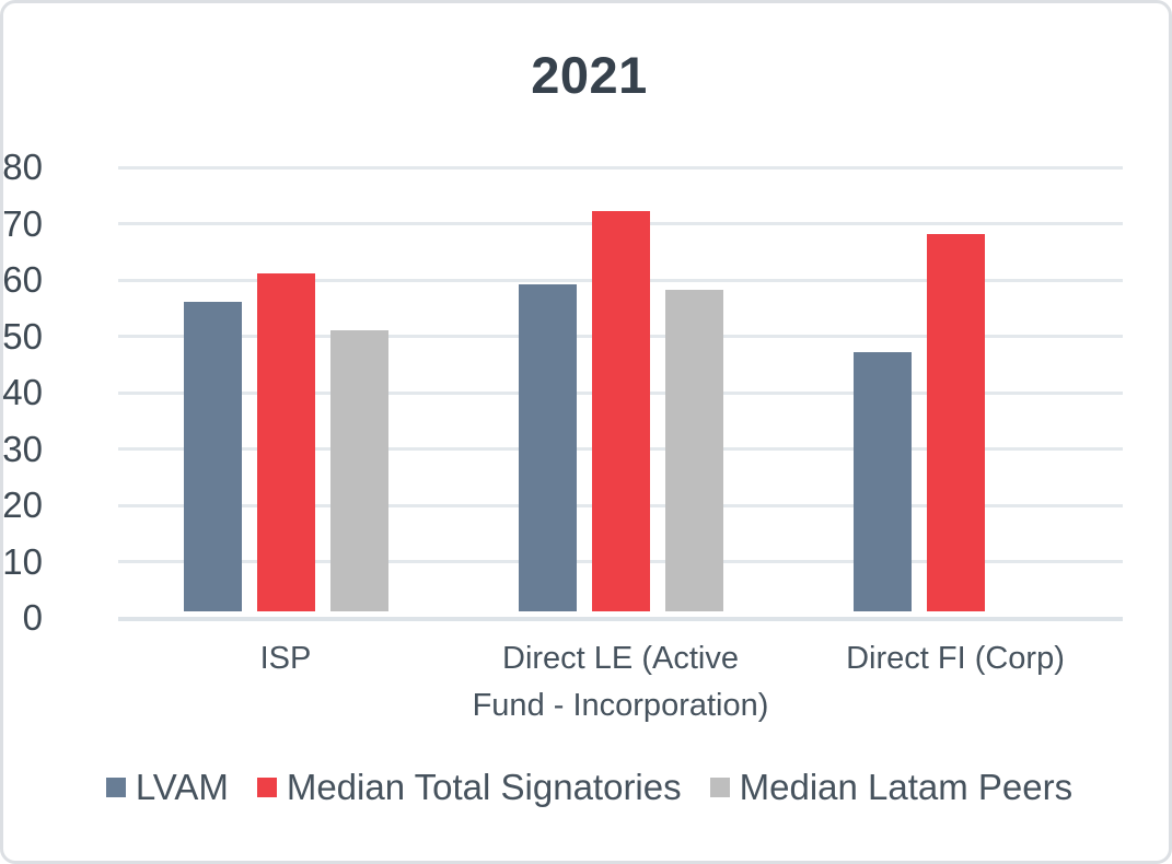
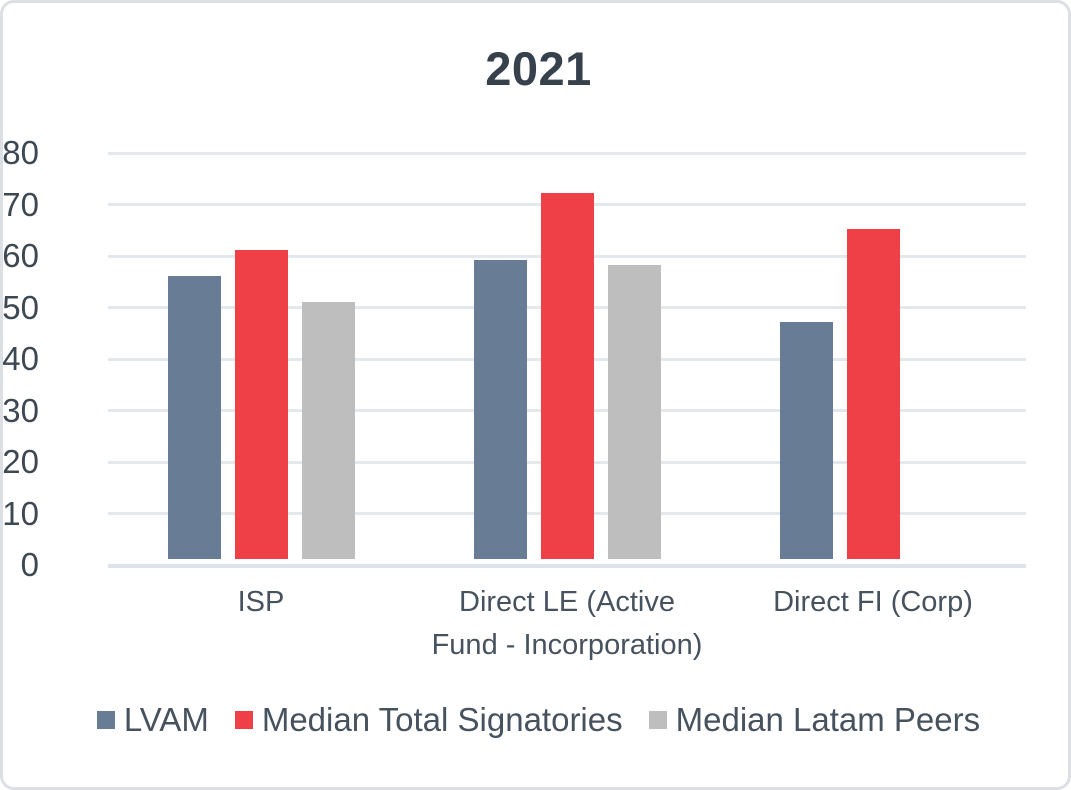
Median Total Signatories/Direct FI (Corp): 67 -> 64
